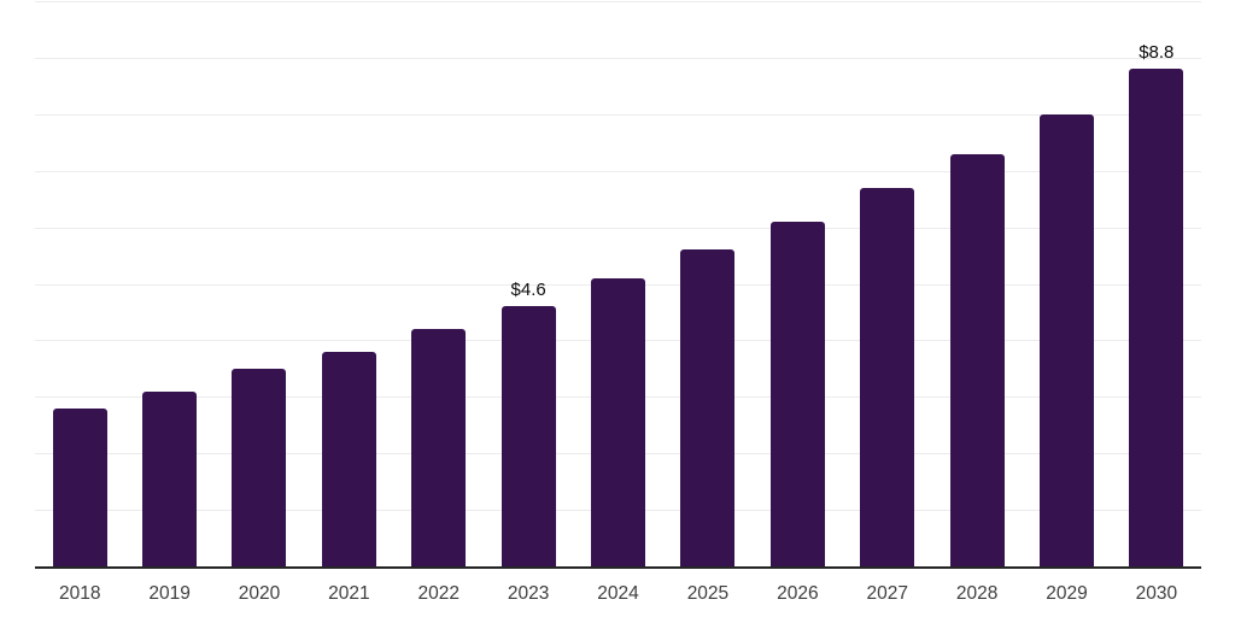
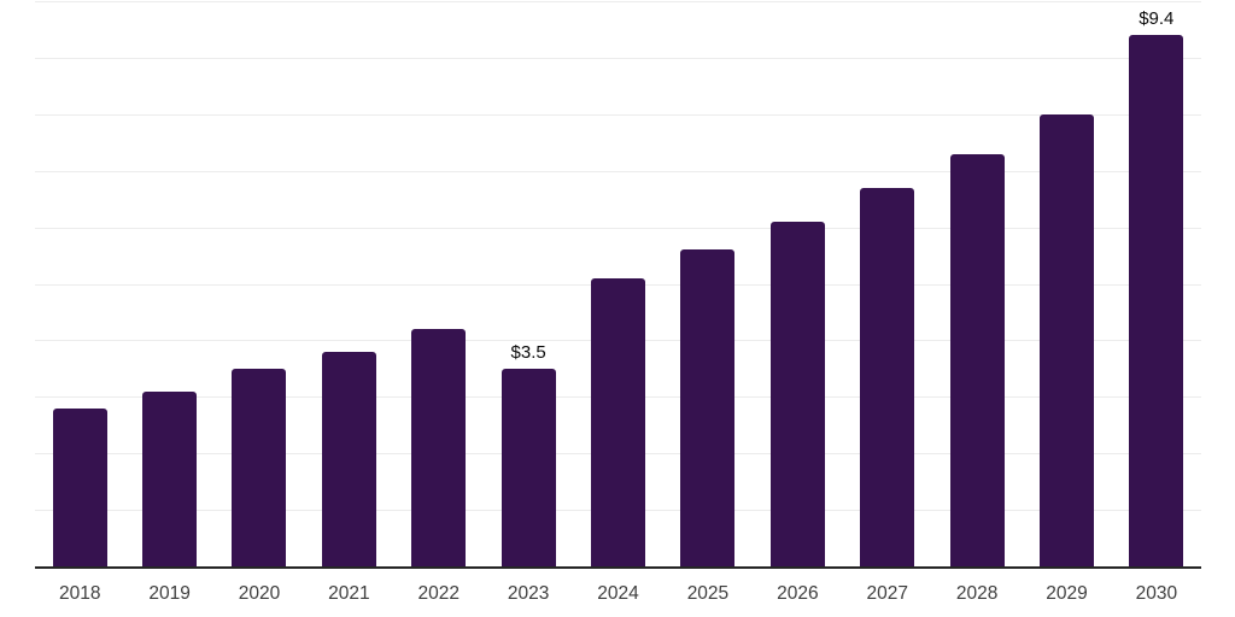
2023: $4.6 -> $3.5
2030: $8.8 -> $9.4
